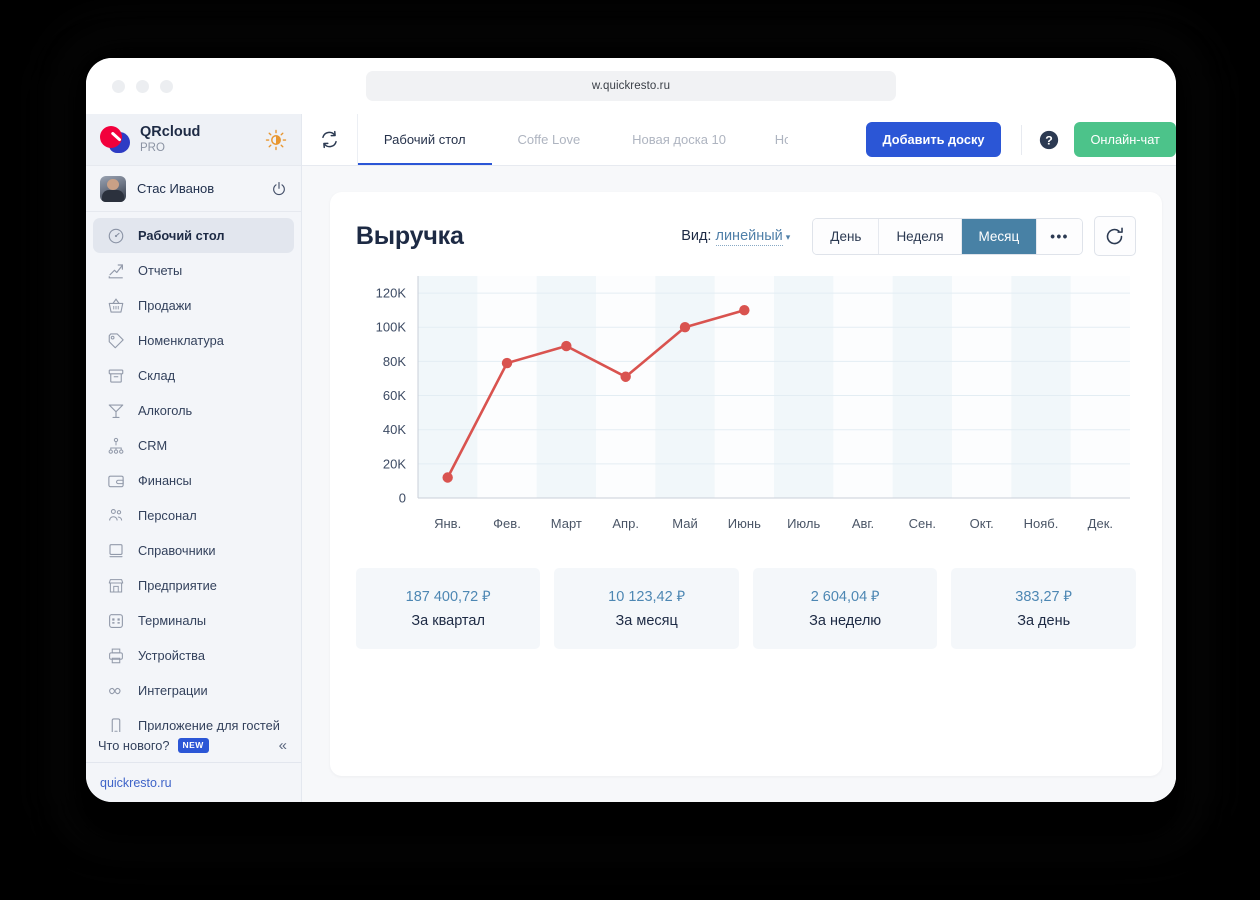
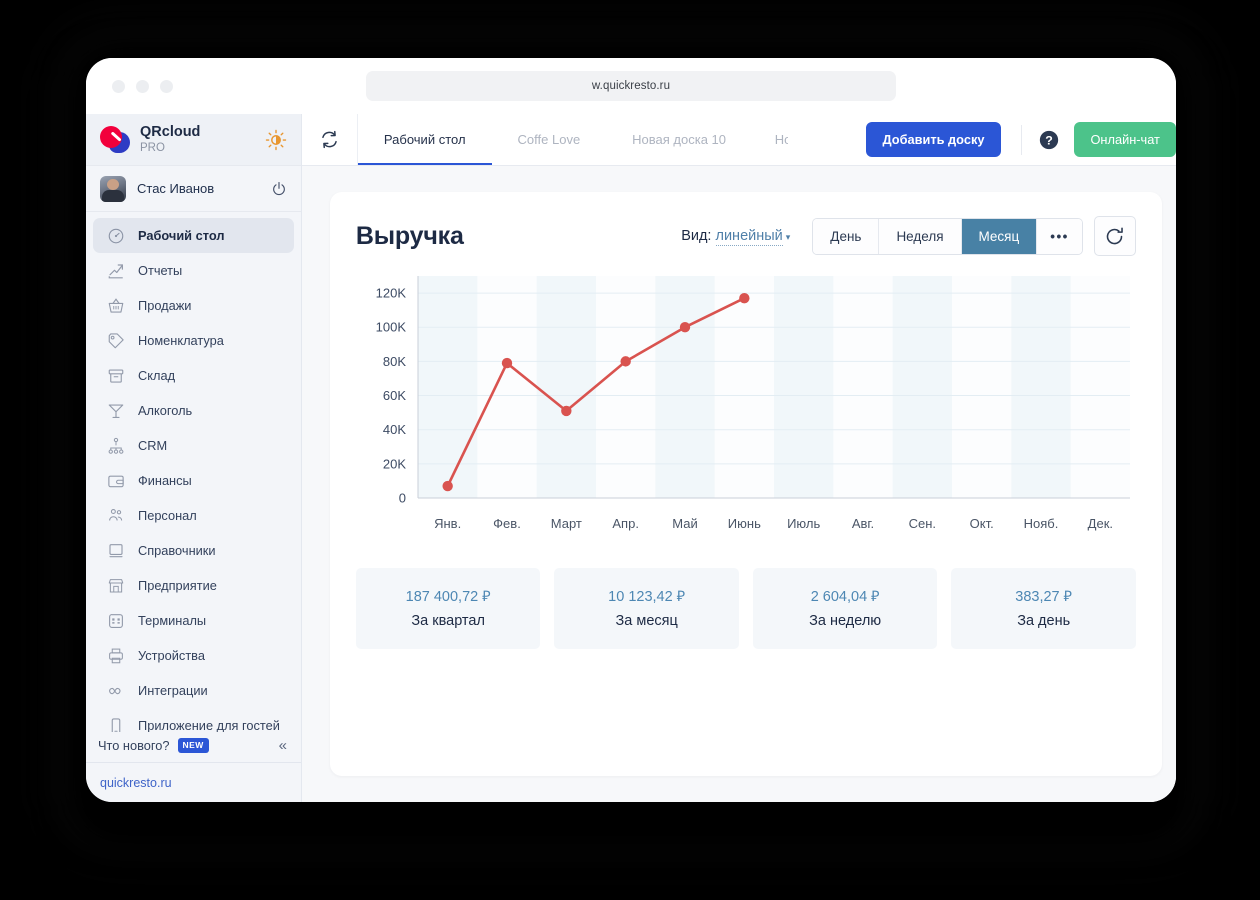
Янв.: 12K -> 7K
Март: 89K -> 51K
Апр.: 71K -> 80K
Июнь: 110K -> 117K
